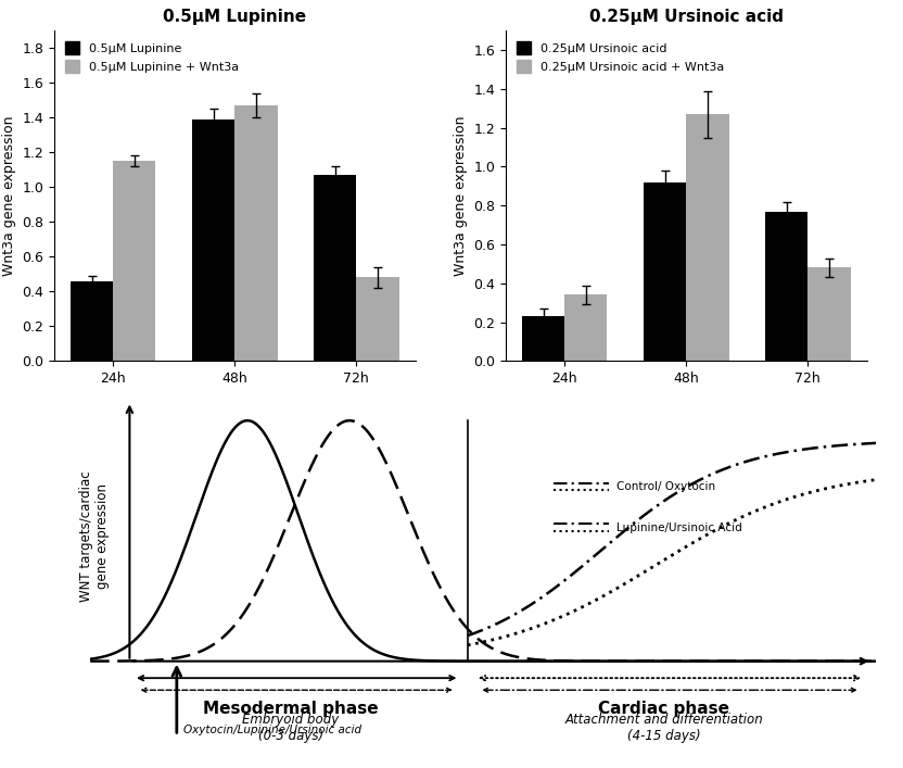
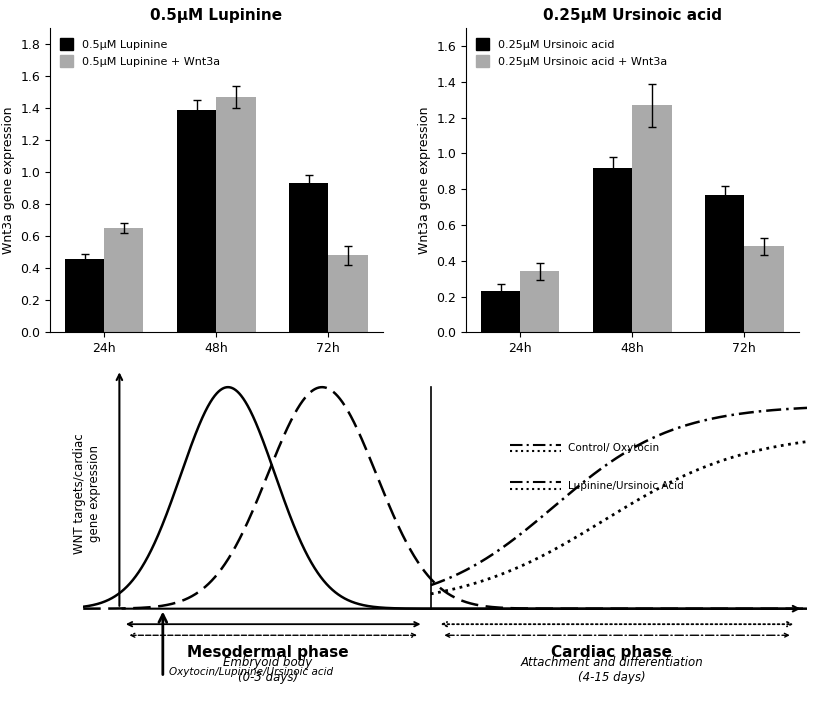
0.5μM Lupinine/0.5μM Lupinine + Wnt3a/24h: 1.15 -> 0.65
0.5μM Lupinine/0.5μM Lupinine/72h: 1.07 -> 0.93
